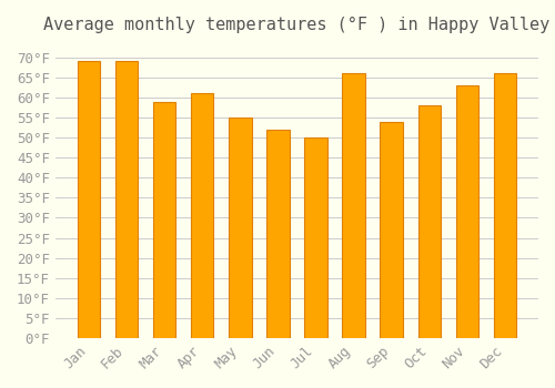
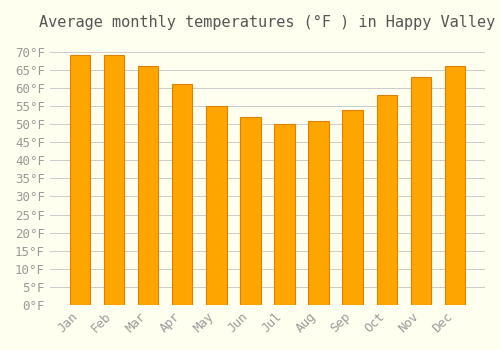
Mar: 59°F -> 66°F
Aug: 66°F -> 51°F
